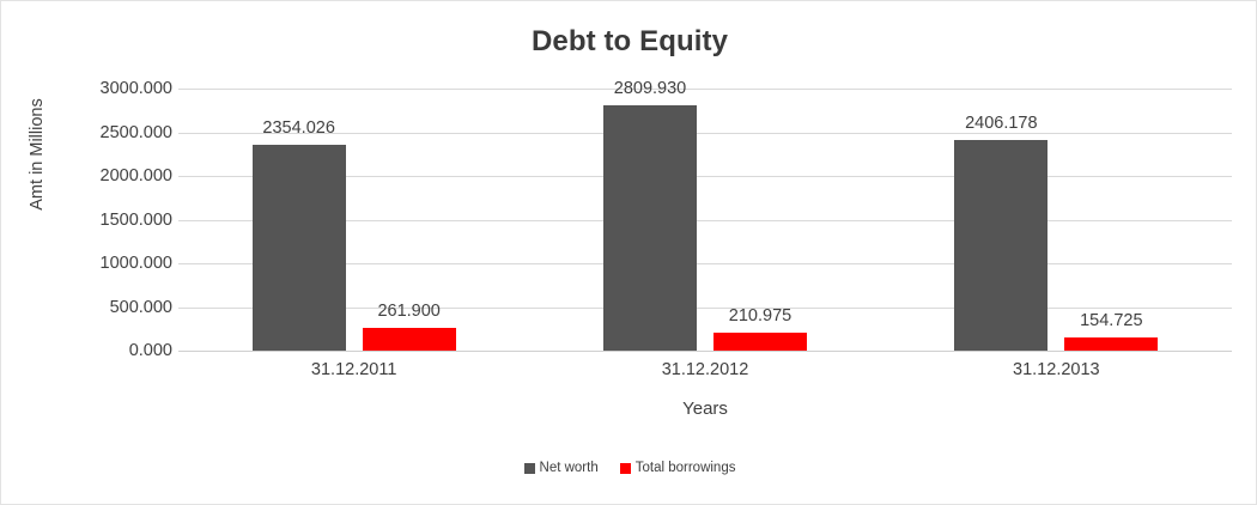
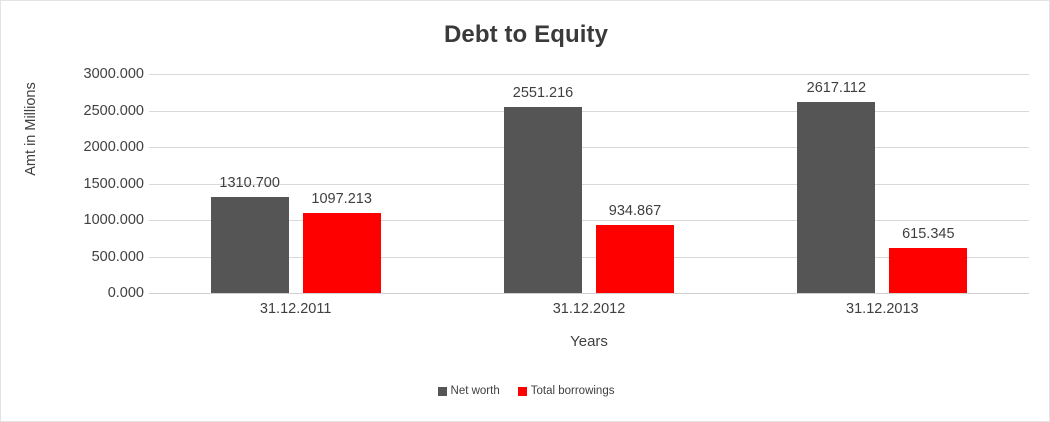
Net worth/31.12.2011: 2354.026 -> 1310.700
Total borrowings/31.12.2011: 261.900 -> 1097.213
Net worth/31.12.2012: 2809.930 -> 2551.216
Total borrowings/31.12.2012: 210.975 -> 934.867
Net worth/31.12.2013: 2406.178 -> 2617.112
Total borrowings/31.12.2013: 154.725 -> 615.345
